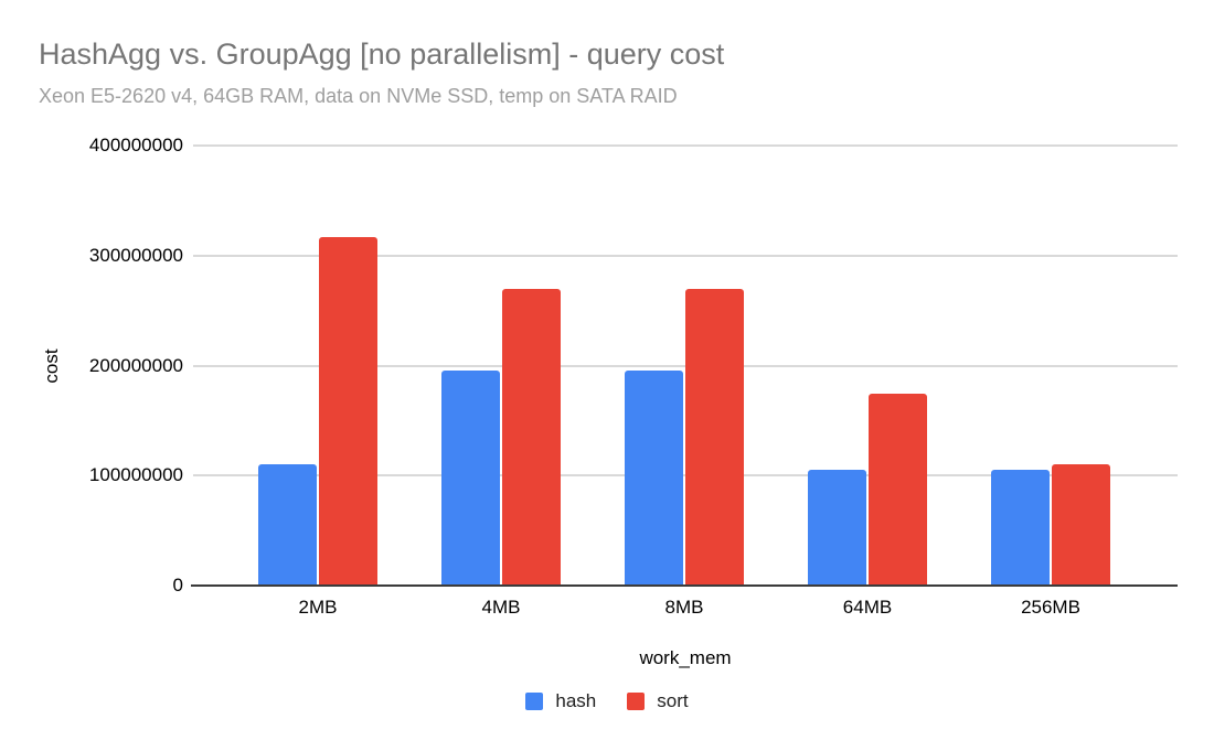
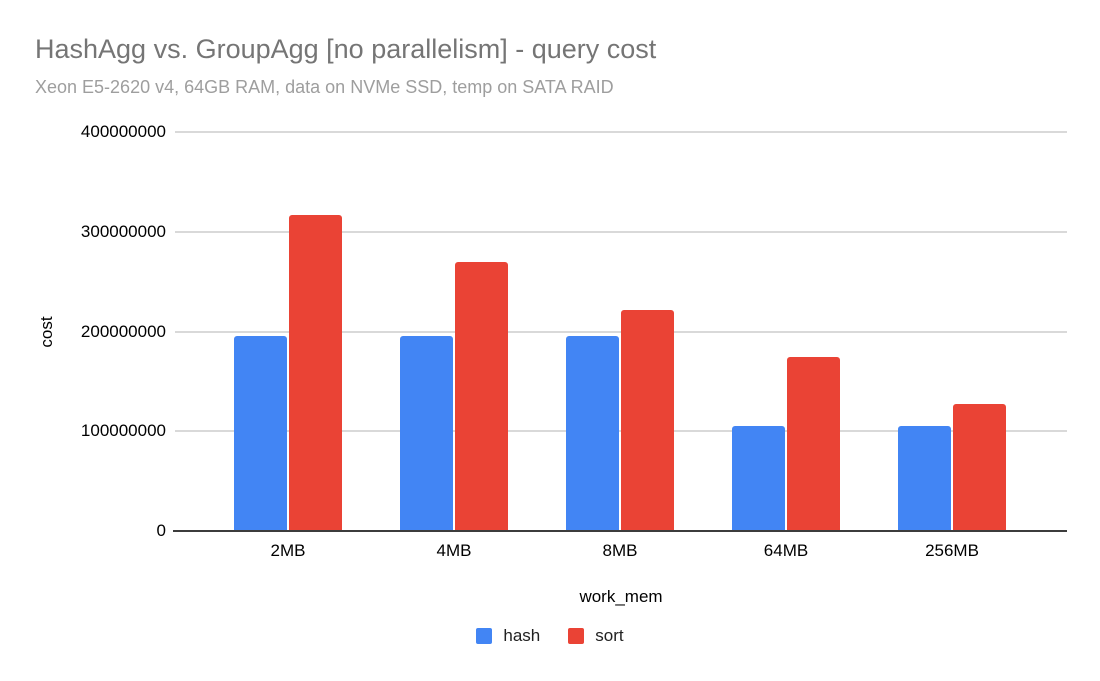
hash/2MB: 110000000 -> 200000000
sort/8MB: 270000000 -> 220000000
sort/256MB: 110000000 -> 130000000
